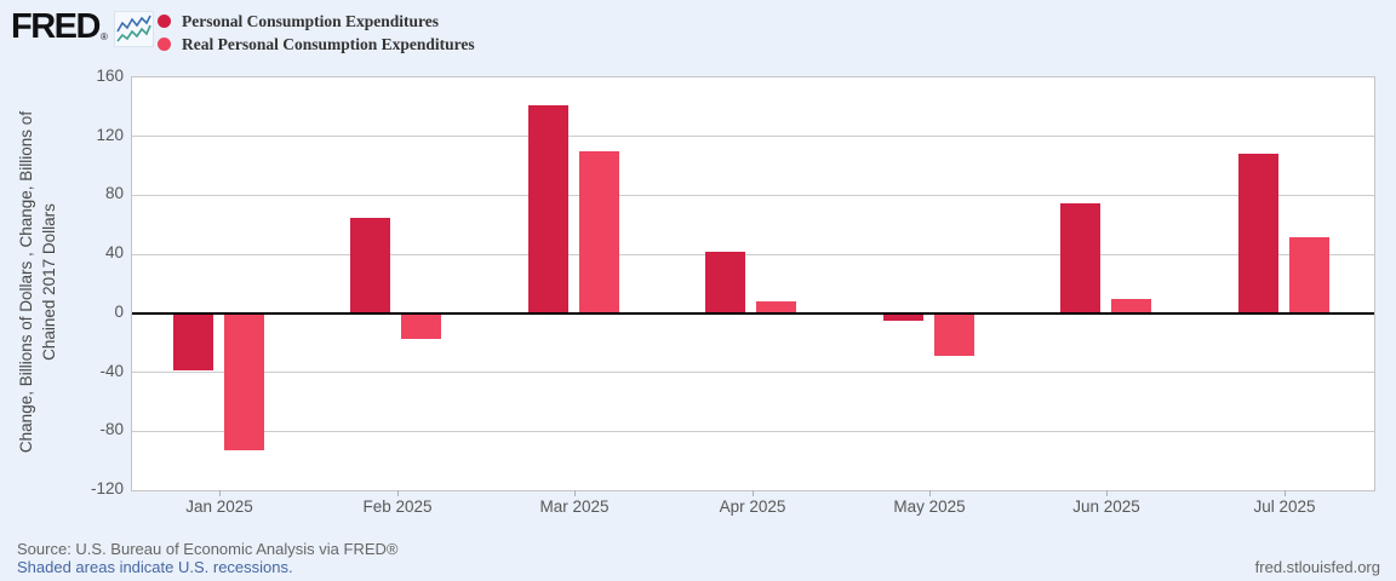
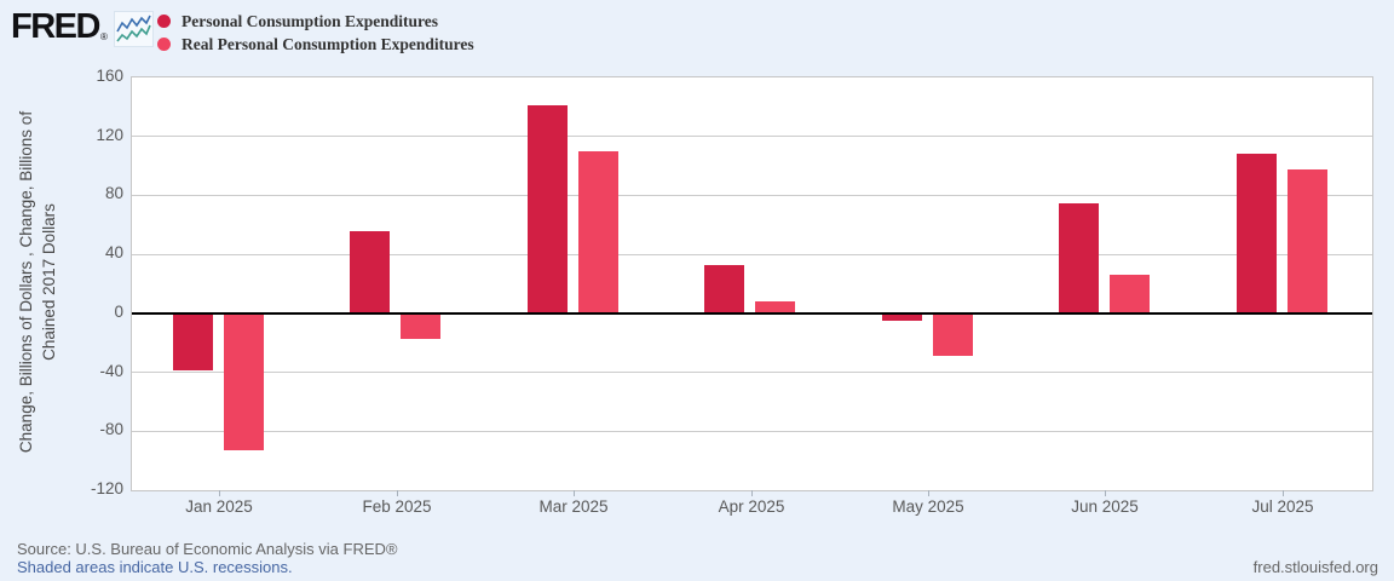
Personal Consumption Expenditures/Feb 2025: 65 -> 56
Personal Consumption Expenditures/Apr 2025: 42 -> 33
Real Personal Consumption Expenditures/Jun 2025: 10 -> 26
Real Personal Consumption Expenditures/Jul 2025: 52 -> 98
